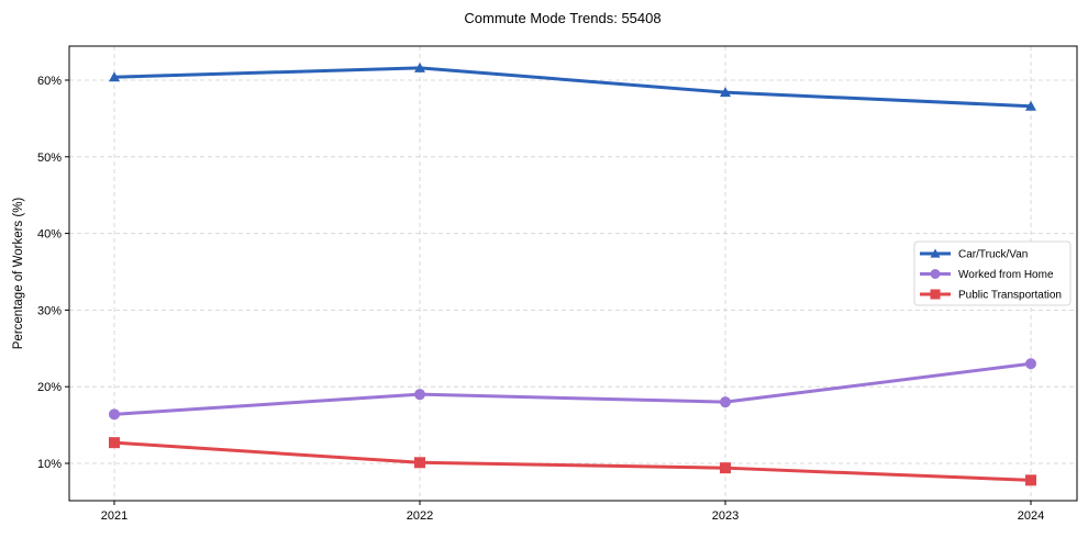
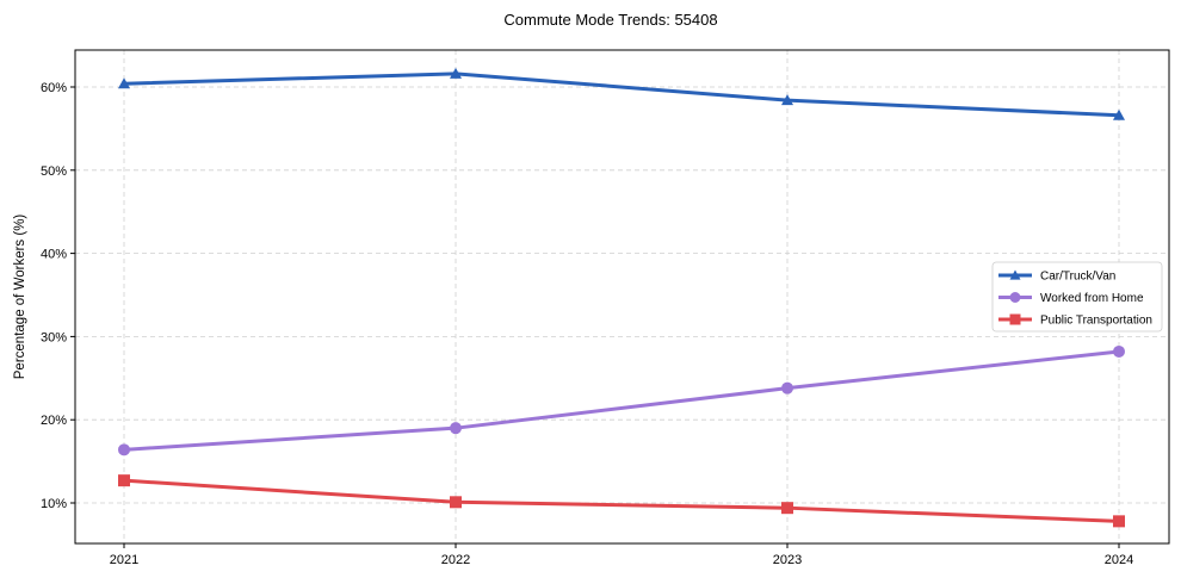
Worked from Home/2023: 18% -> 24%
Worked from Home/2024: 23% -> 28%
